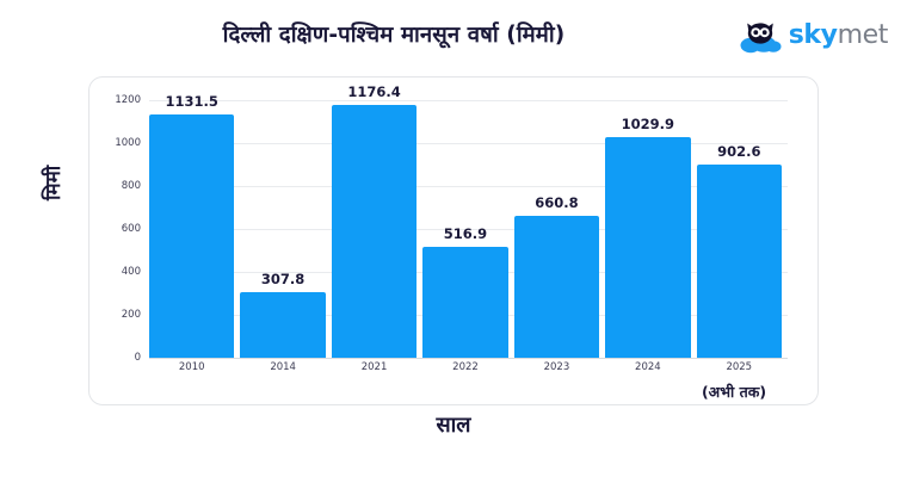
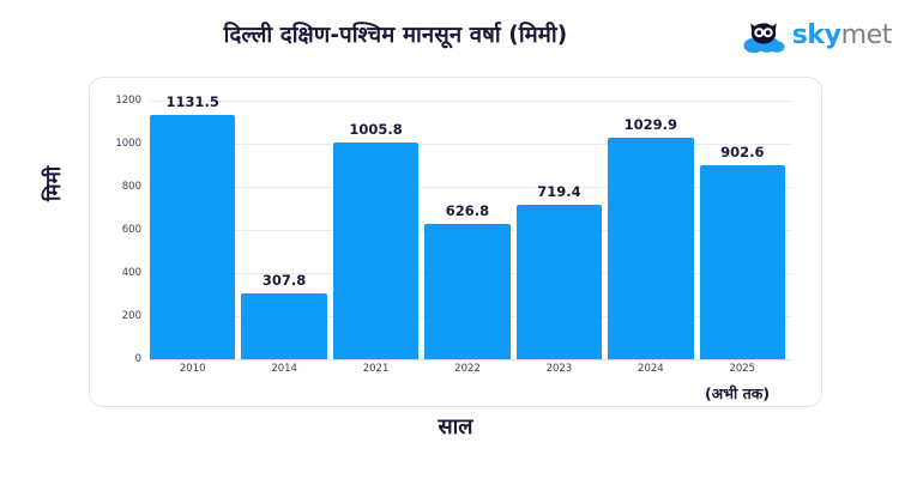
2021: 1176.4 -> 1005.8
2022: 516.9 -> 626.8
2023: 660.8 -> 719.4
